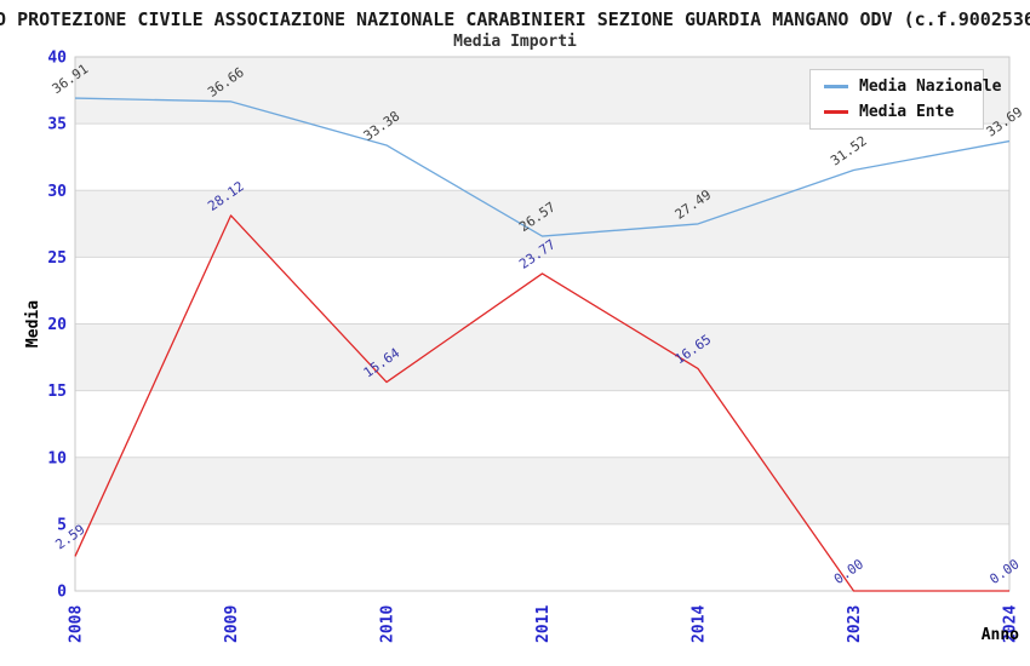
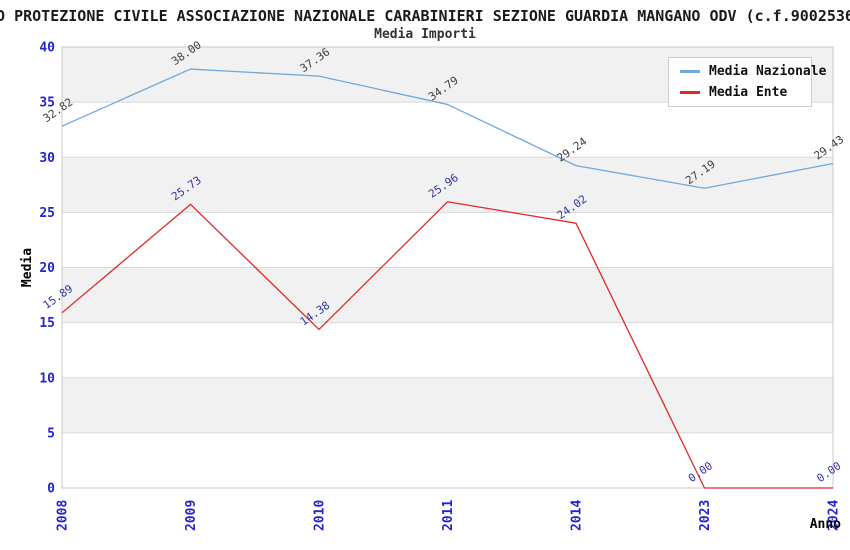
Media Nazionale/2008: 36.91 -> 32.82
Media Ente/2008: 2.59 -> 15.89
Media Nazionale/2009: 36.66 -> 38.00
Media Ente/2009: 28.12 -> 25.73
Media Nazionale/2010: 33.38 -> 37.36
Media Ente/2010: 15.64 -> 14.38
Media Nazionale/2011: 26.57 -> 34.79
Media Ente/2011: 23.77 -> 25.96
Media Nazionale/2014: 27.49 -> 29.24
Media Ente/2014: 16.65 -> 24.02
Media Nazionale/2023: 31.52 -> 27.19
Media Nazionale/2024: 33.69 -> 29.43
